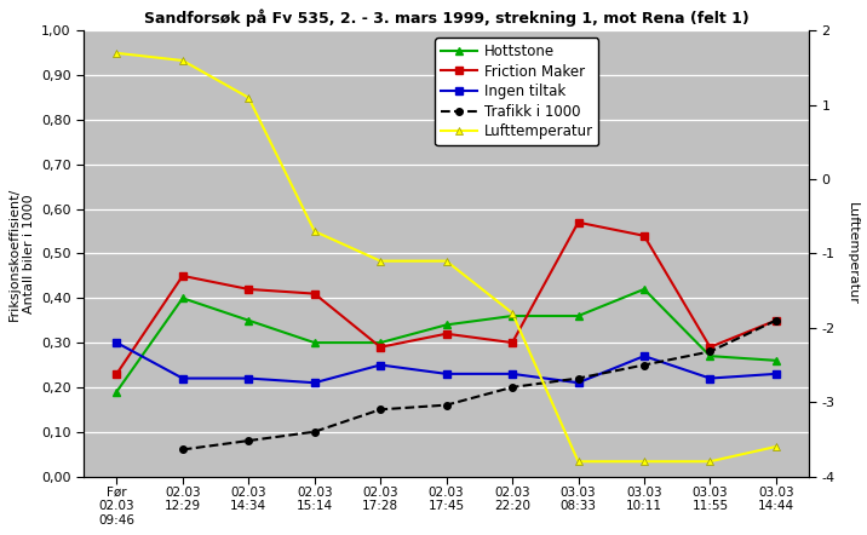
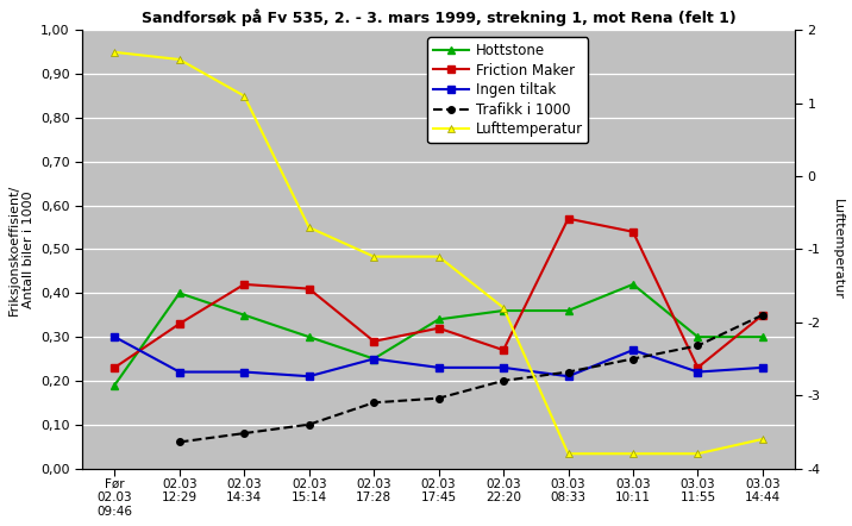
Friction Maker/02.03 12:29: 0,45 -> 0,33
Hottstone/02.03 17:28: 0,30 -> 0,25
Friction Maker/02.03 22:20: 0,30 -> 0,27
Hottstone/03.03 11:55: 0,27 -> 0,30
Friction Maker/03.03 11:55: 0,29 -> 0,23
Hottstone/03.03 14:44: 0,26 -> 0,30
